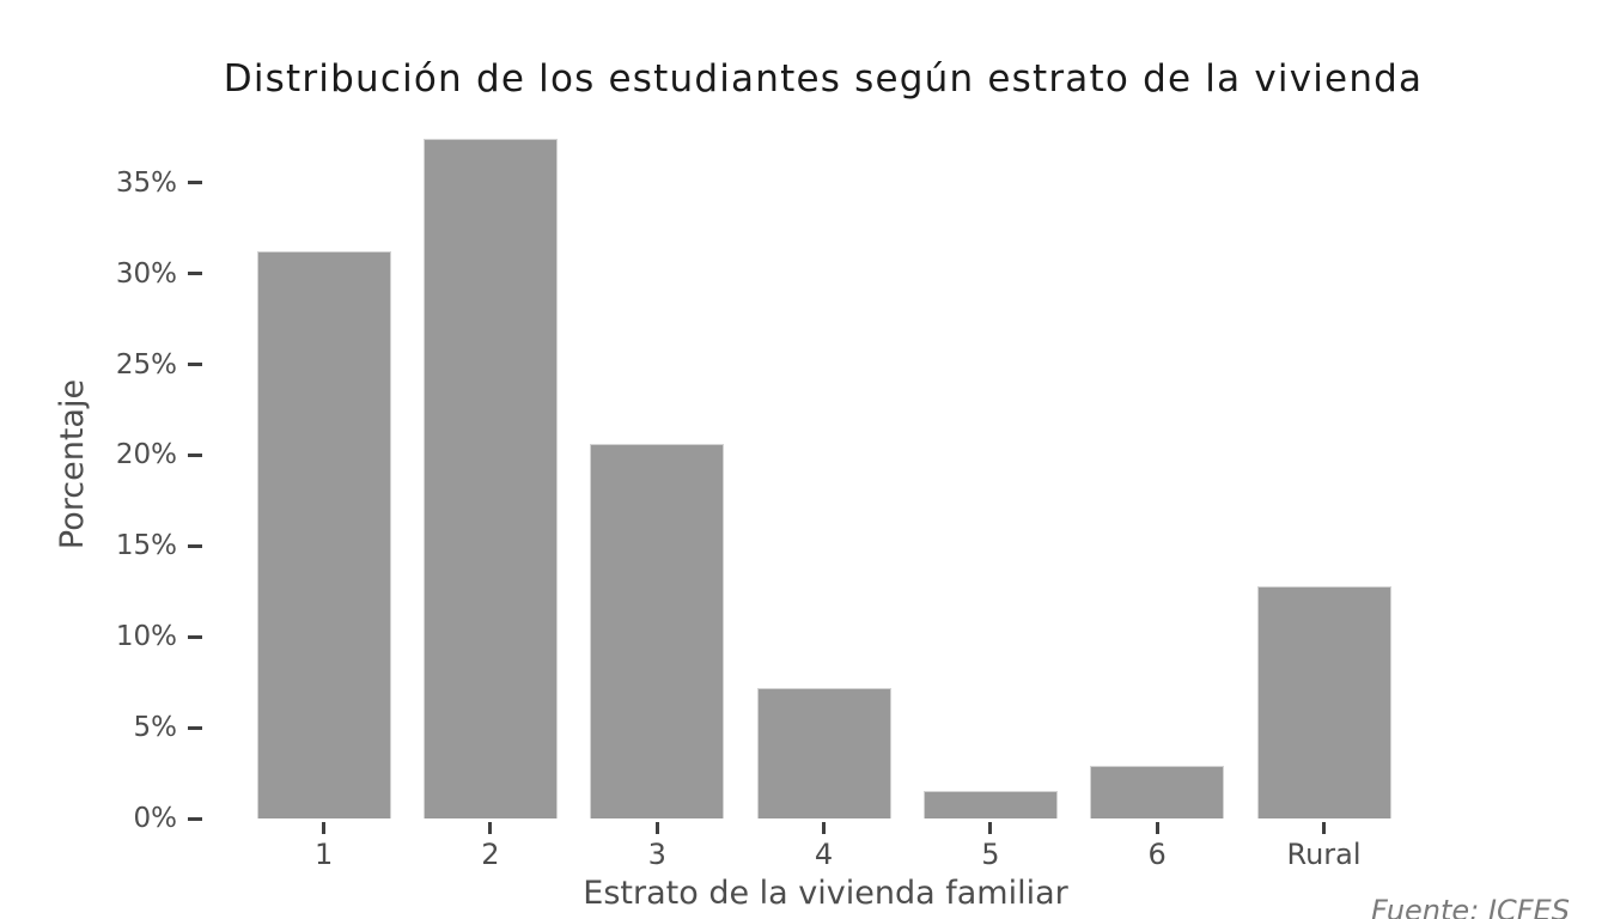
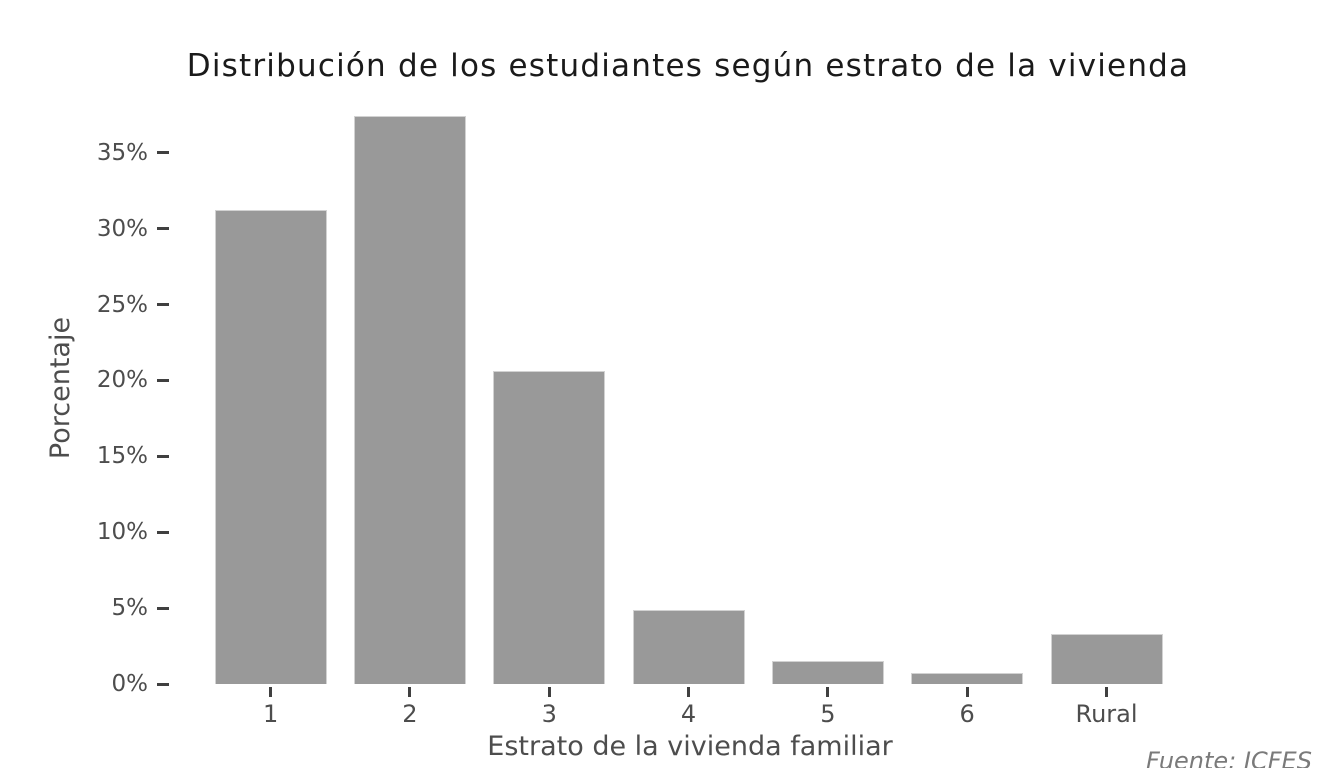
4: 7.2% -> 4.9%
6: 2.9% -> 0.7%
Rural: 12.8% -> 3.3%
